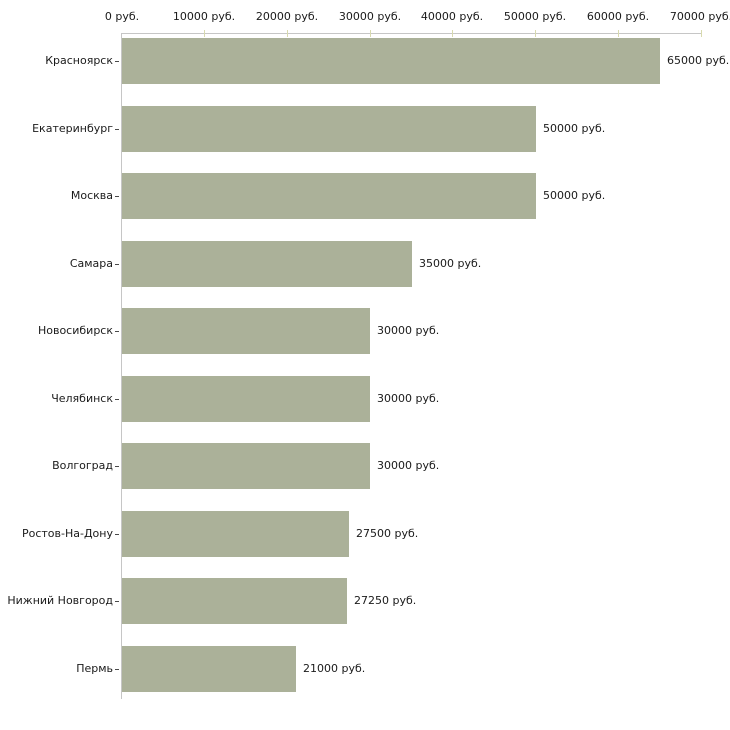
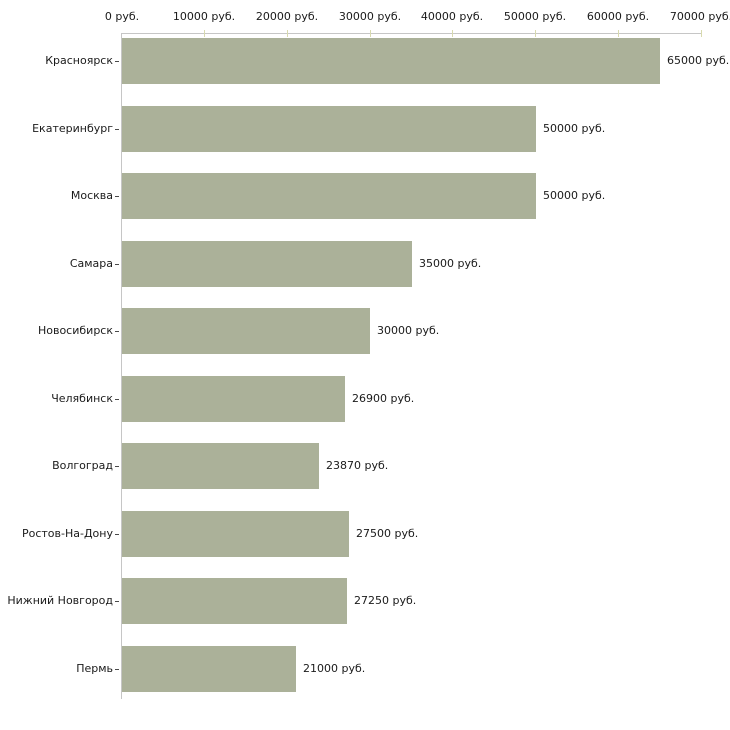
Челябинск: 30000 -> 26900
Волгоград: 30000 -> 23870
